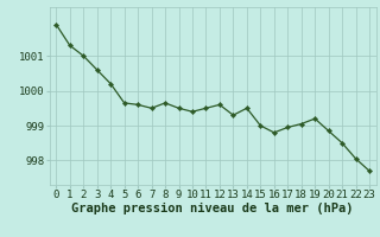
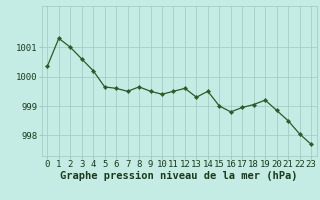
0: 1001.90 -> 1000.35
